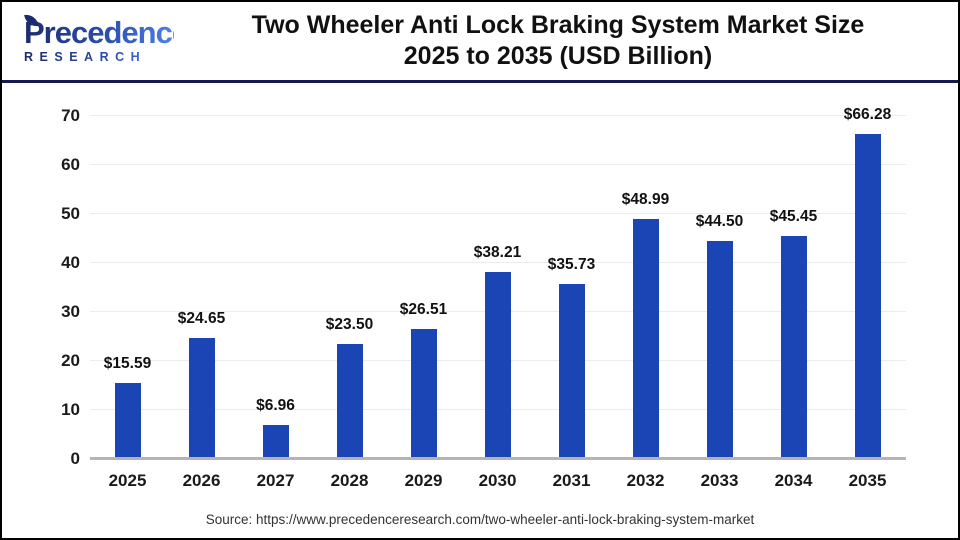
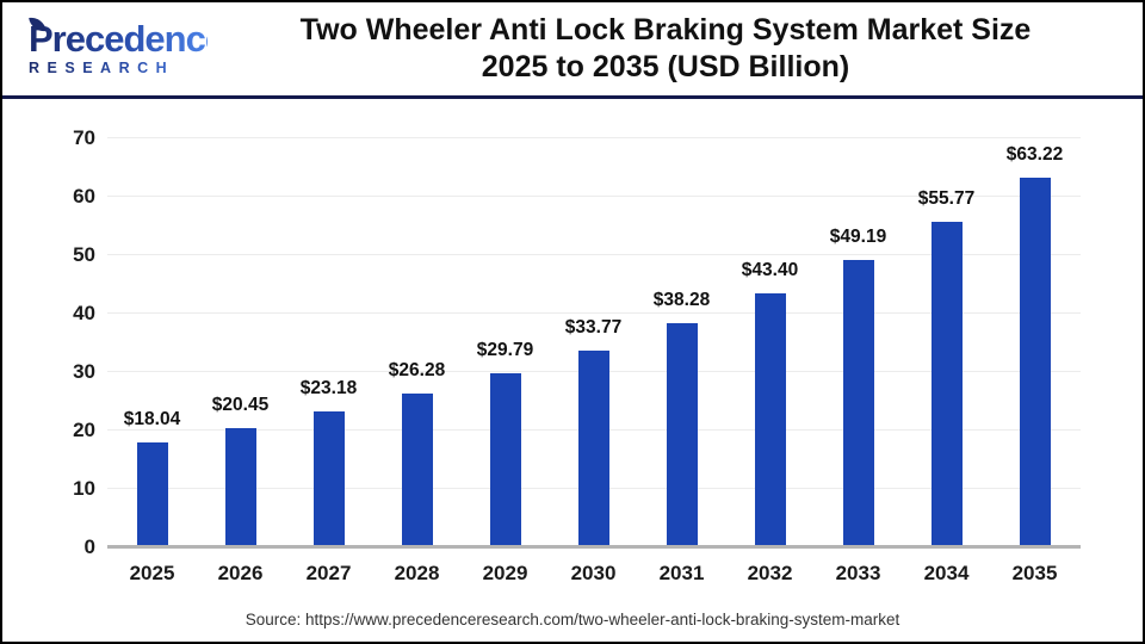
2025: $15.59 -> $18.04
2026: $24.65 -> $20.45
2027: $6.96 -> $23.18
2028: $23.50 -> $26.28
2029: $26.51 -> $29.79
2030: $38.21 -> $33.77
2031: $35.73 -> $38.28
2032: $48.99 -> $43.40
2033: $44.50 -> $49.19
2034: $45.45 -> $55.77
2035: $66.28 -> $63.22
